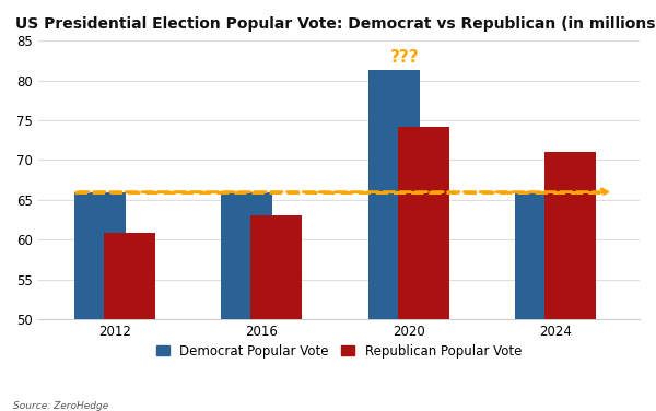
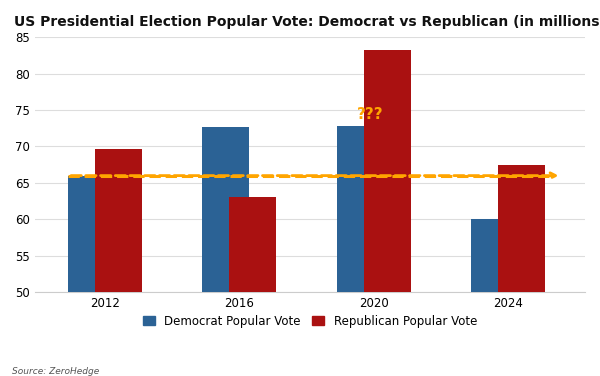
Republican Popular Vote/2012: 60.9 -> 69.6
Democrat Popular Vote/2016: 65.9 -> 72.6
Democrat Popular Vote/2020: 81.3 -> 72.8
Republican Popular Vote/2020: 74.2 -> 83.2
Democrat Popular Vote/2024: 66.0 -> 60.0
Republican Popular Vote/2024: 71.0 -> 67.4
